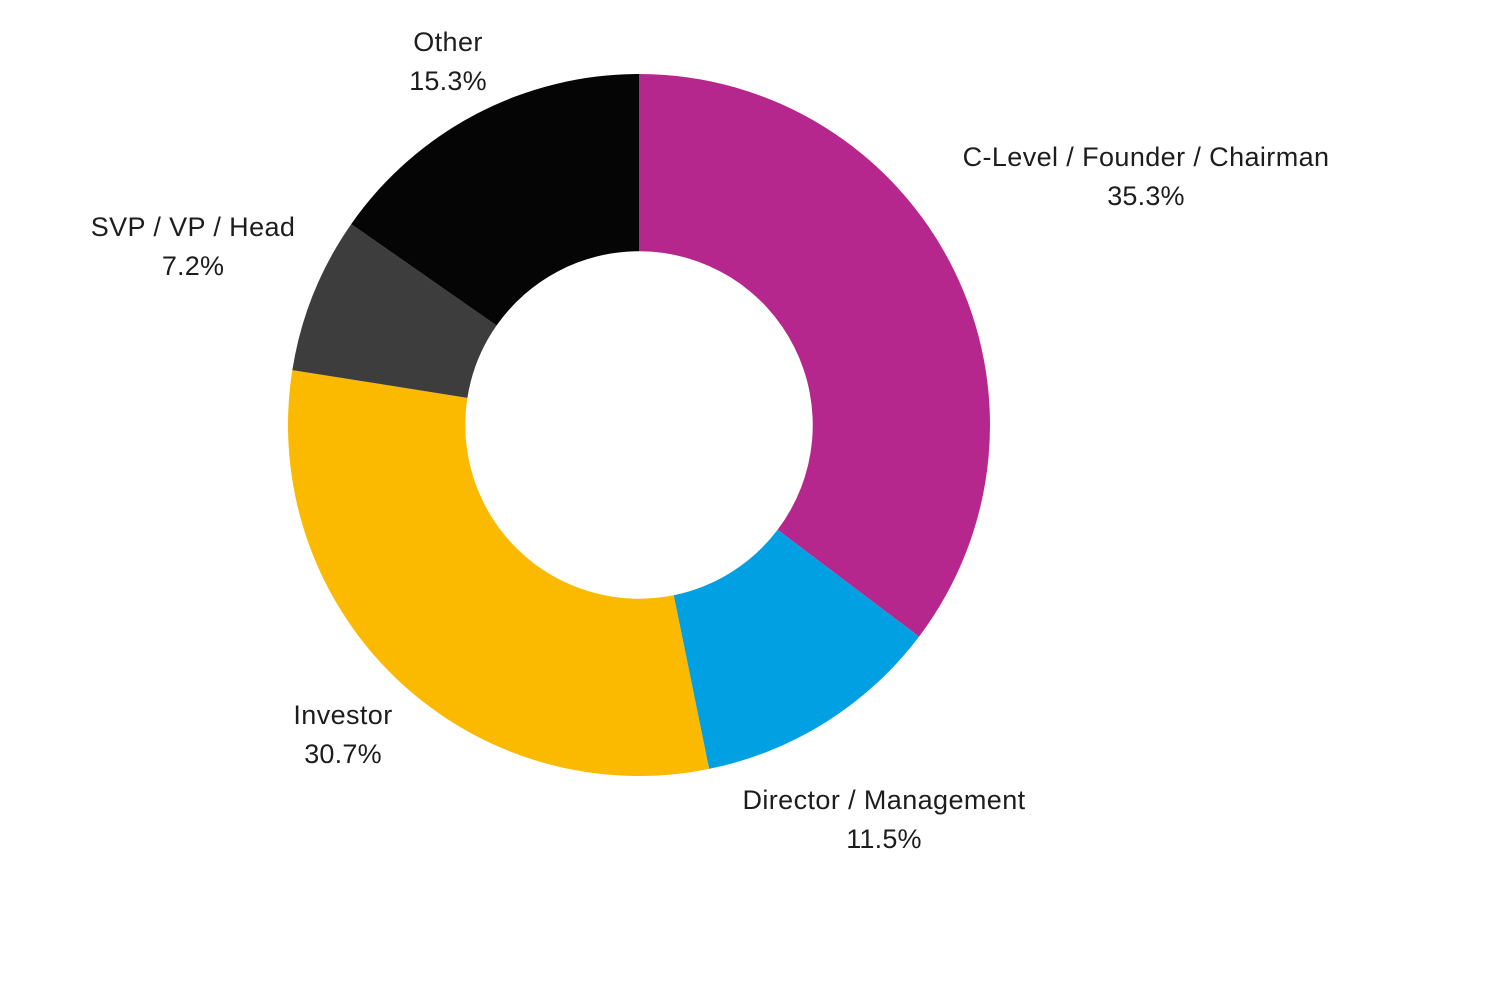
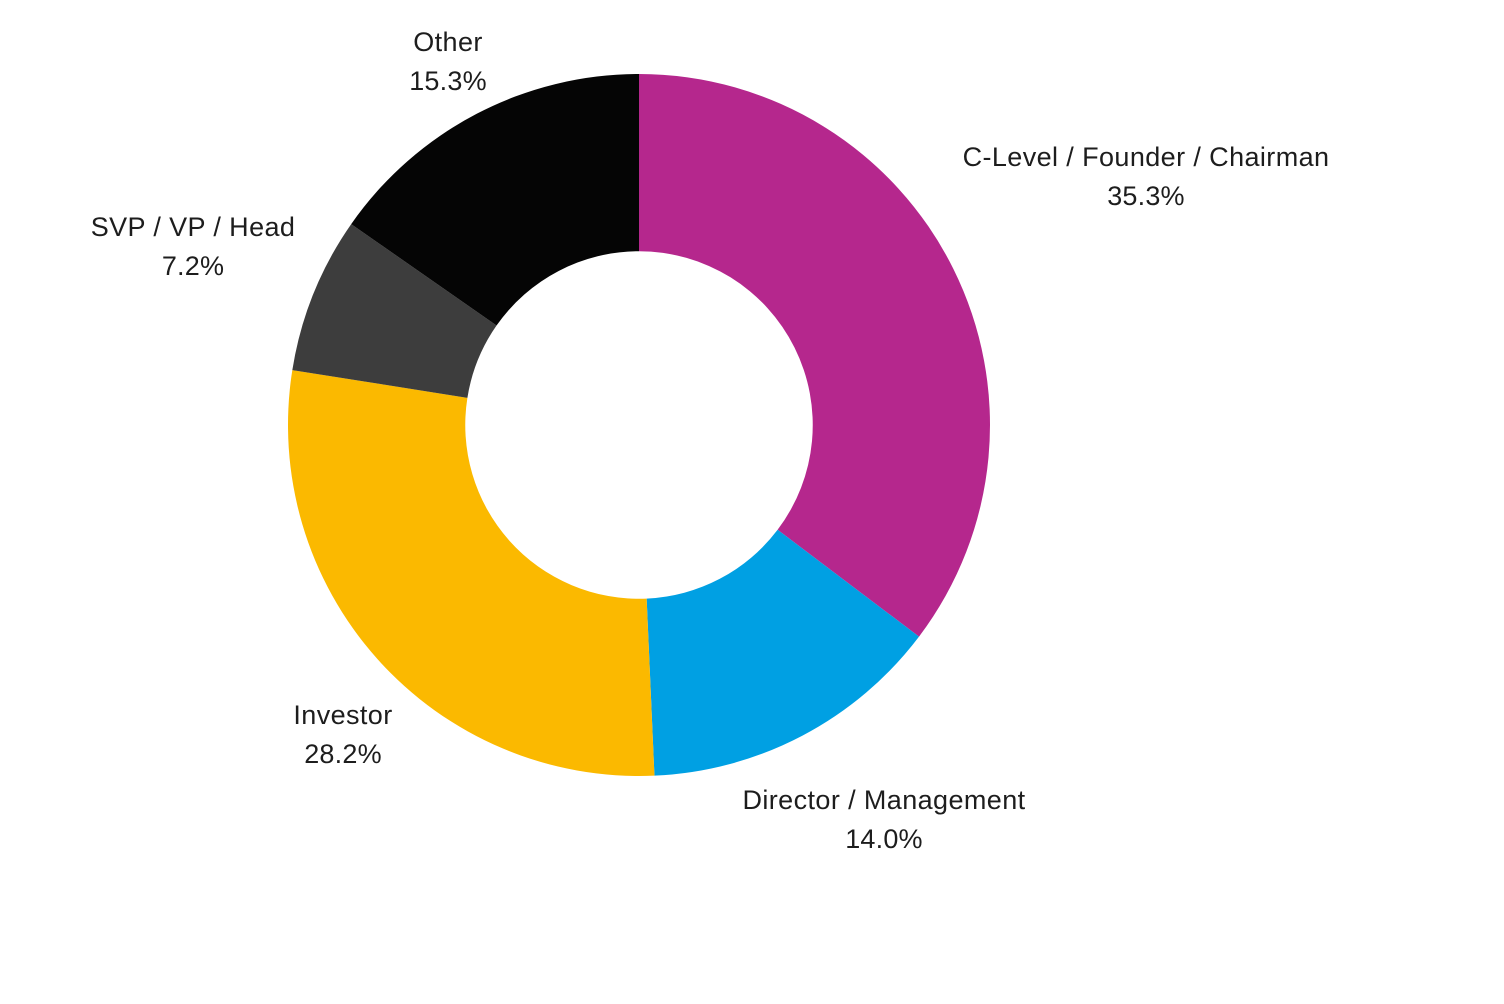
Director / Management: 11.5% -> 14.0%
Investor: 30.7% -> 28.2%
